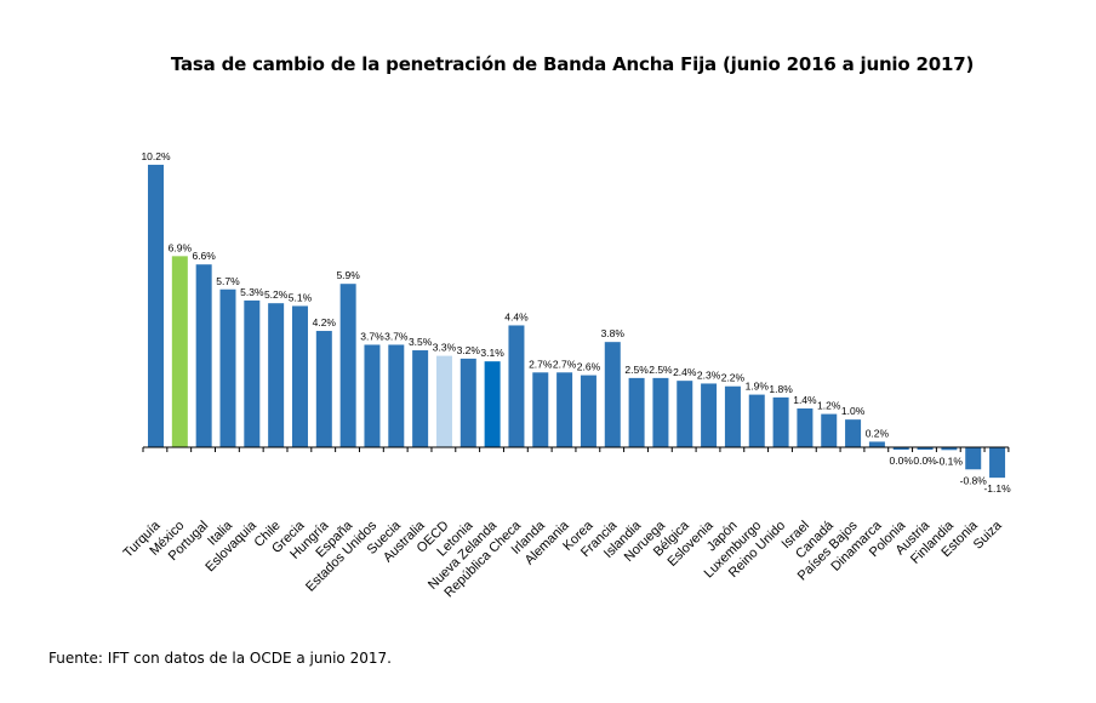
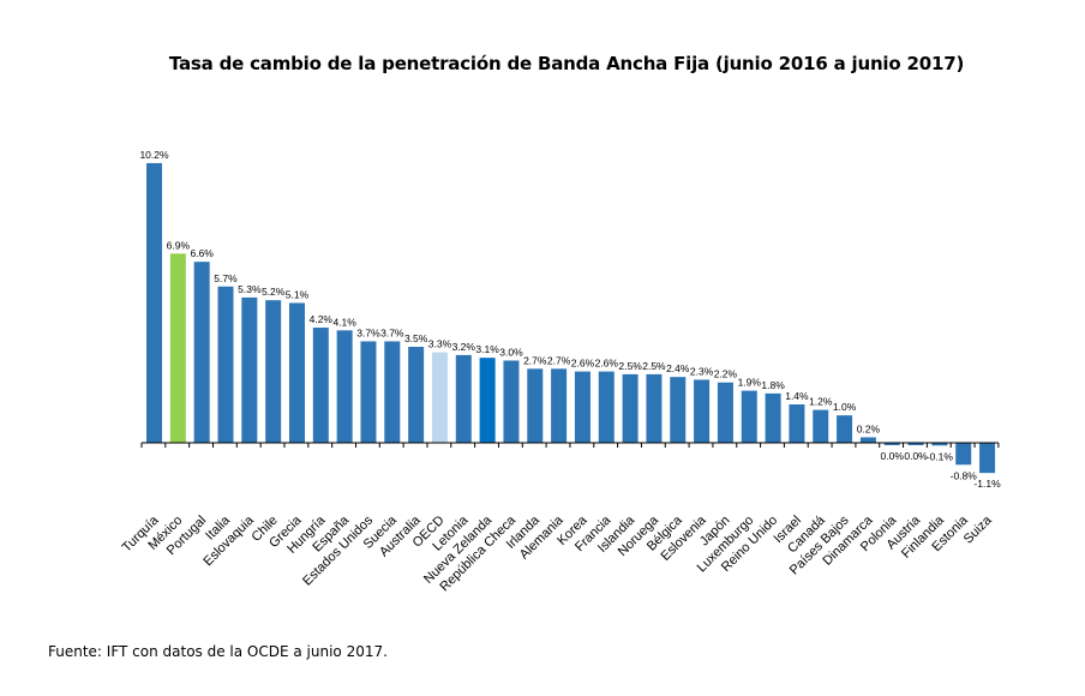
España: 5.9% -> 4.1%
República Checa: 4.4% -> 3.0%
Francia: 3.8% -> 2.6%
